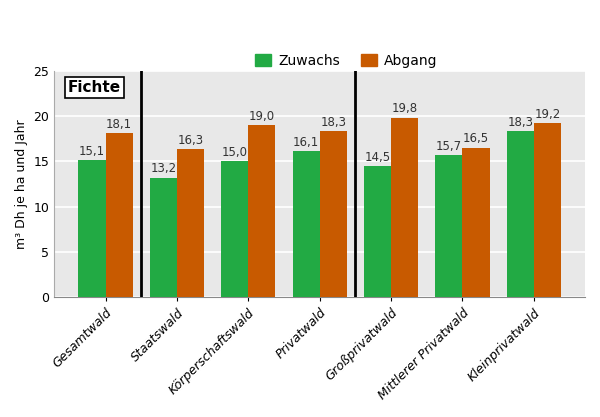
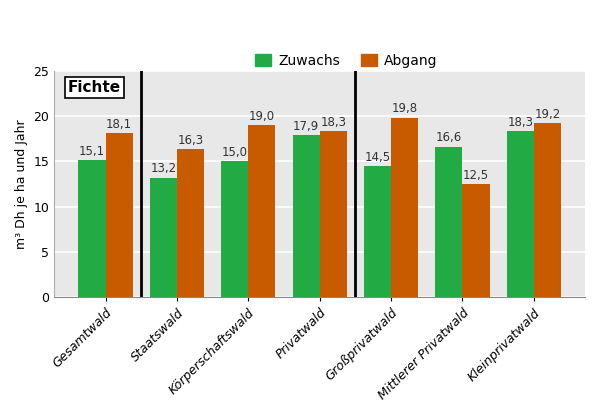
Zuwachs/Privatwald: 16,1 -> 17,9
Zuwachs/Mittlerer Privatwald: 15,7 -> 16,6
Abgang/Mittlerer Privatwald: 16,5 -> 12,5
